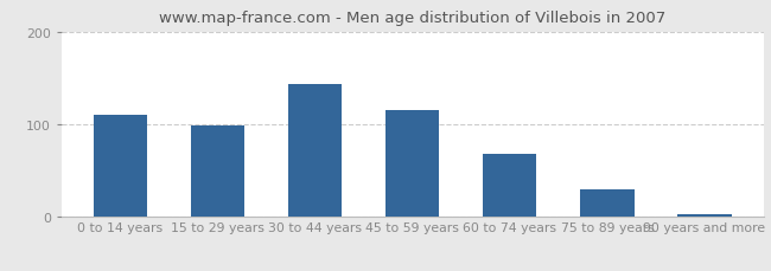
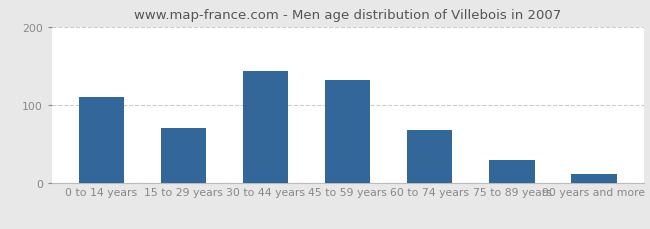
15 to 29 years: 98 -> 70
45 to 59 years: 115 -> 132
90 years and more: 3 -> 12
